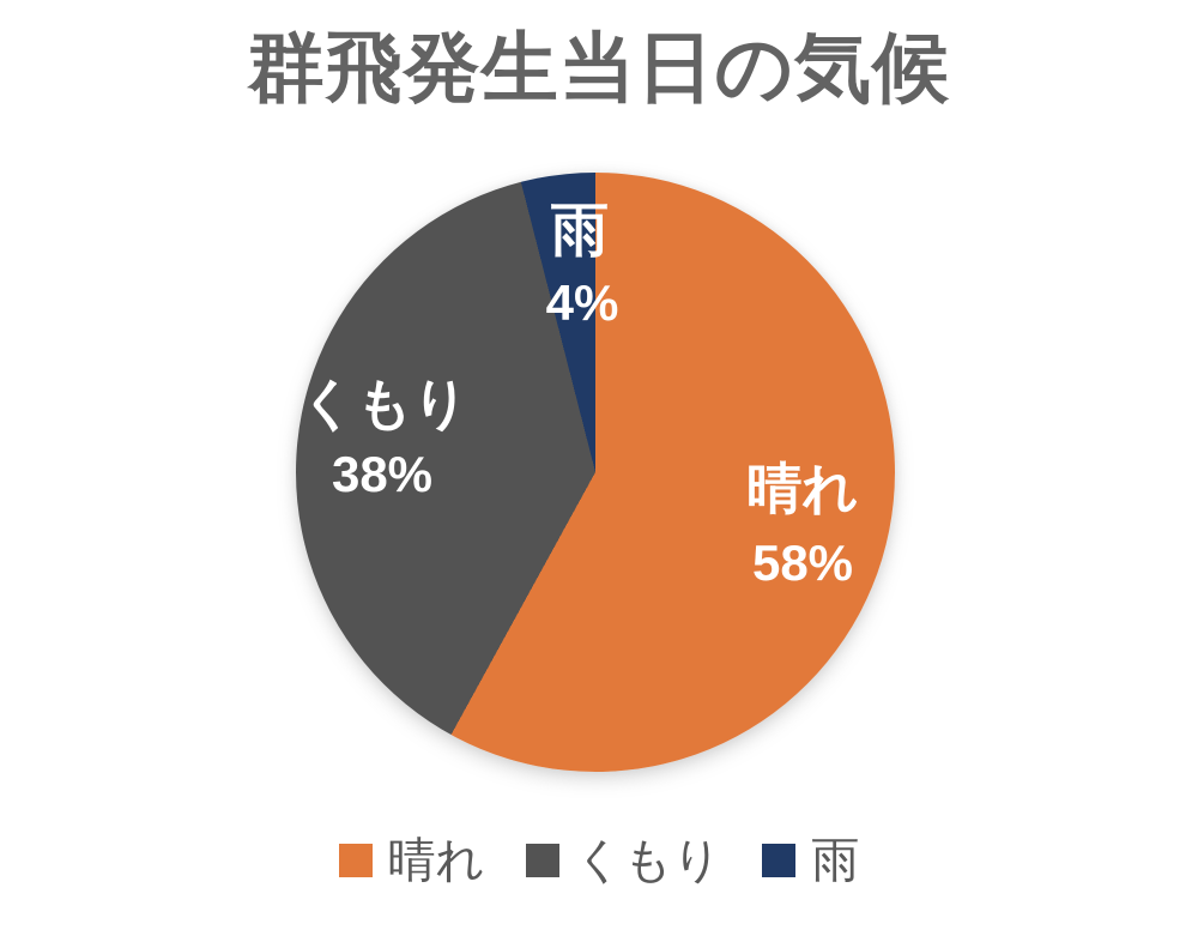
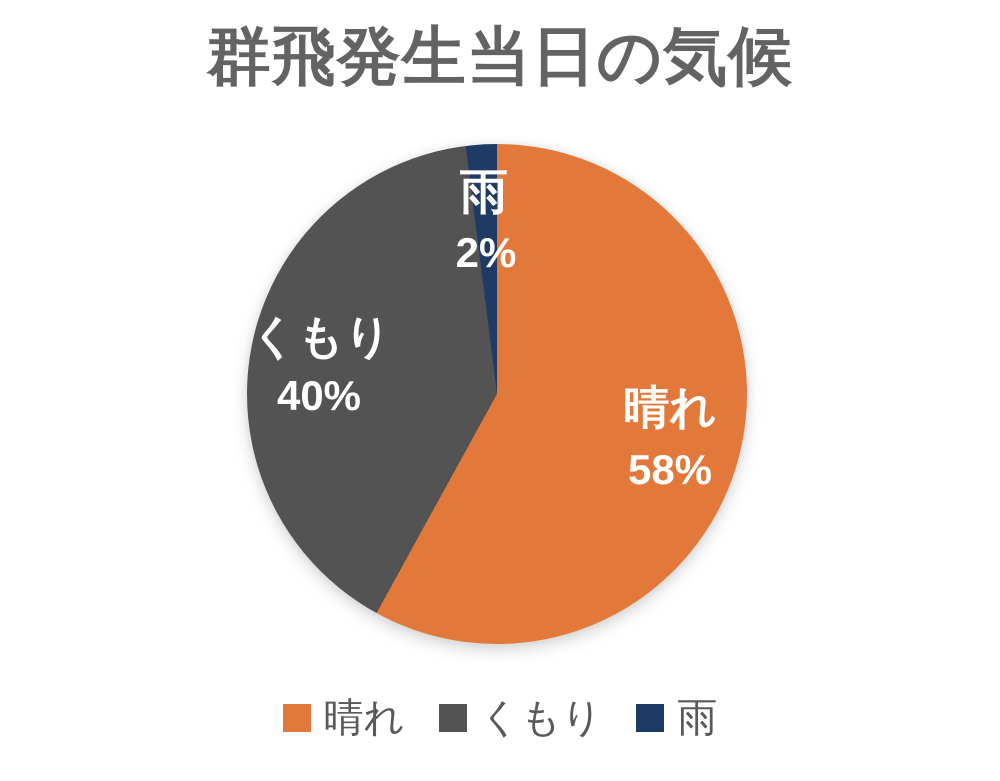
くもり: 38% -> 40%
雨: 4% -> 2%
